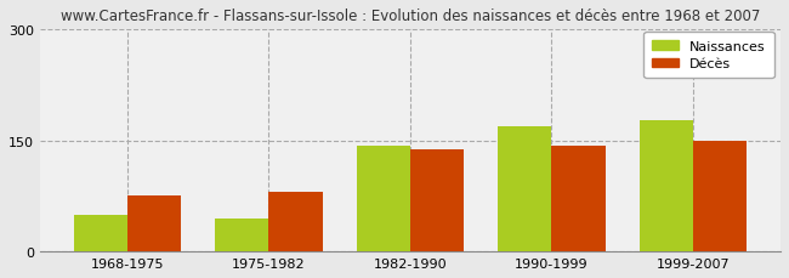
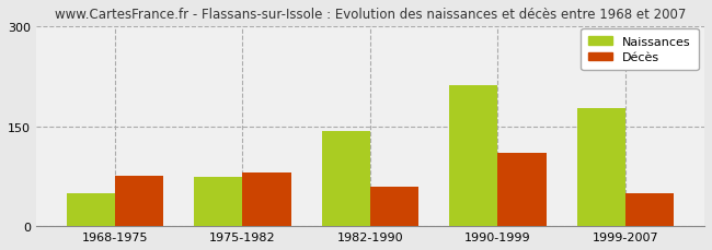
Naissances/1975-1982: 45 -> 74
Décès/1982-1990: 138 -> 60
Naissances/1990-1999: 170 -> 212
Décès/1990-1999: 143 -> 110
Décès/1999-2007: 150 -> 50
